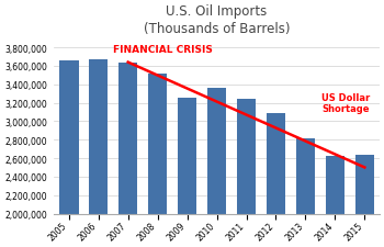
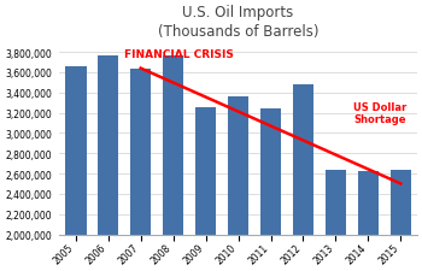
2006: 3,670,000 -> 3,760,000
2008: 3,520,000 -> 3,760,000
2012: 3,090,000 -> 3,480,000
2013: 2,810,000 -> 2,640,000
